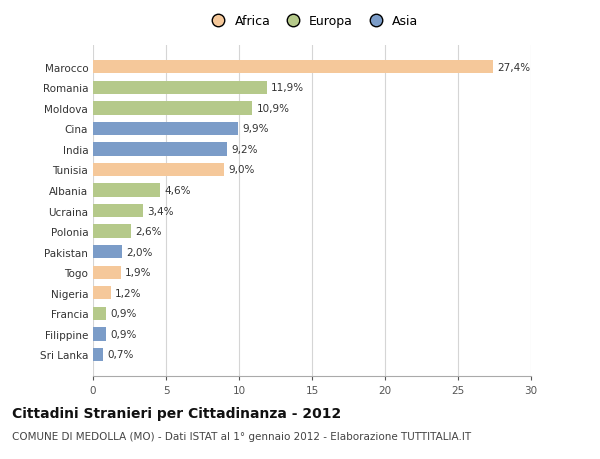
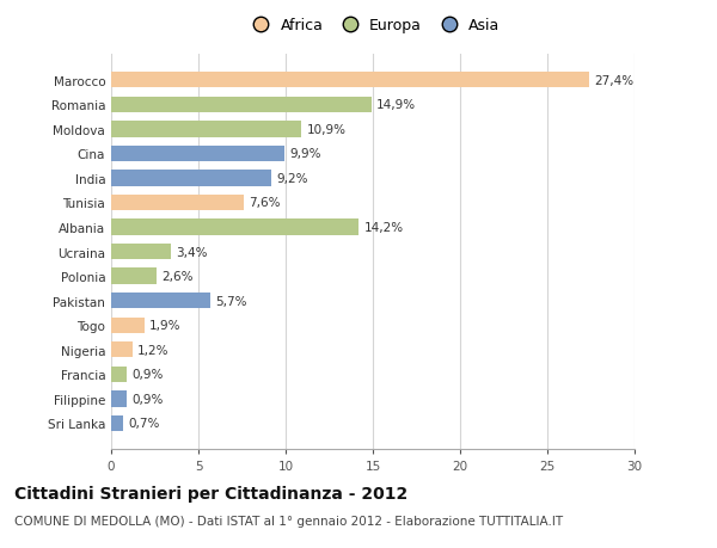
Romania: 11,9% -> 14,9%
Tunisia: 9,0% -> 7,6%
Albania: 4,6% -> 14,2%
Pakistan: 2,0% -> 5,7%
